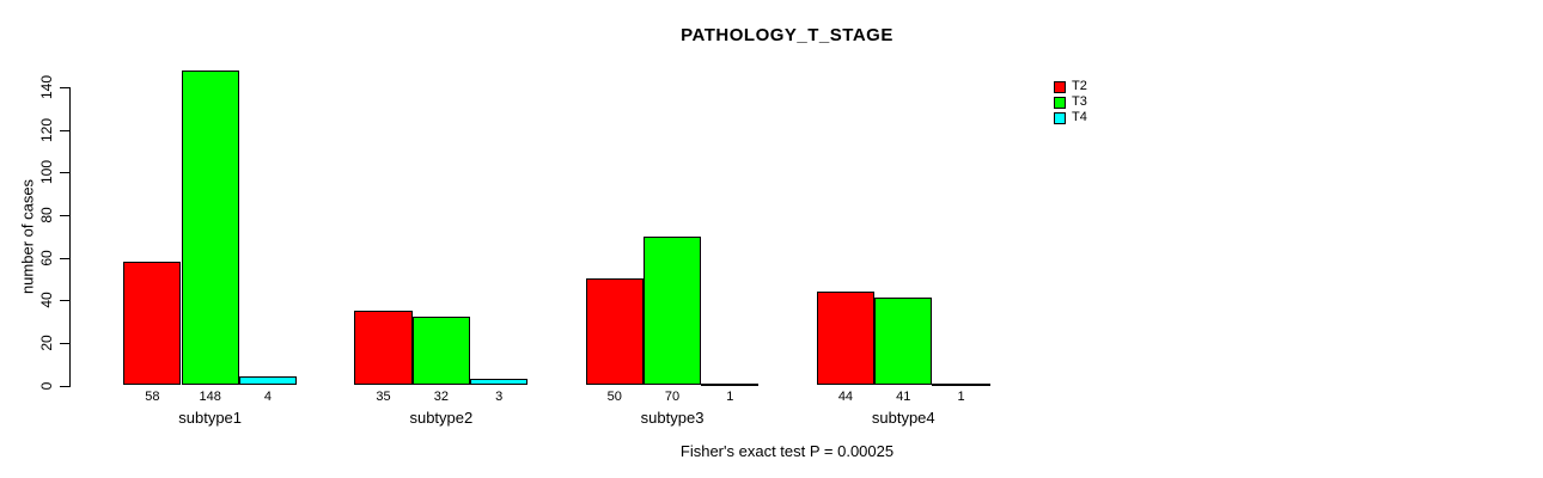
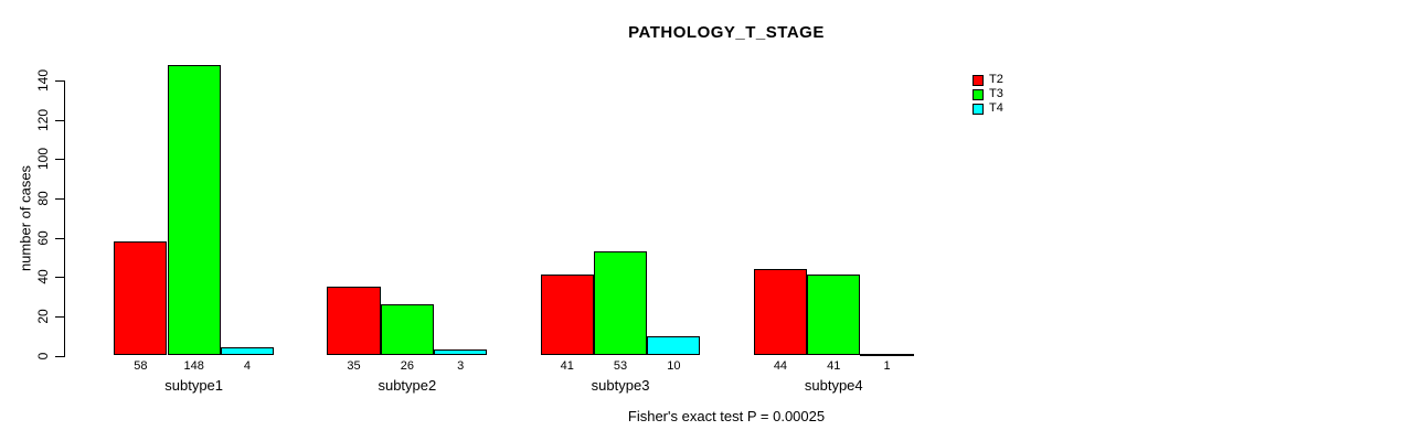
T3/subtype2: 32 -> 26
T2/subtype3: 50 -> 41
T3/subtype3: 70 -> 53
T4/subtype3: 1 -> 10
